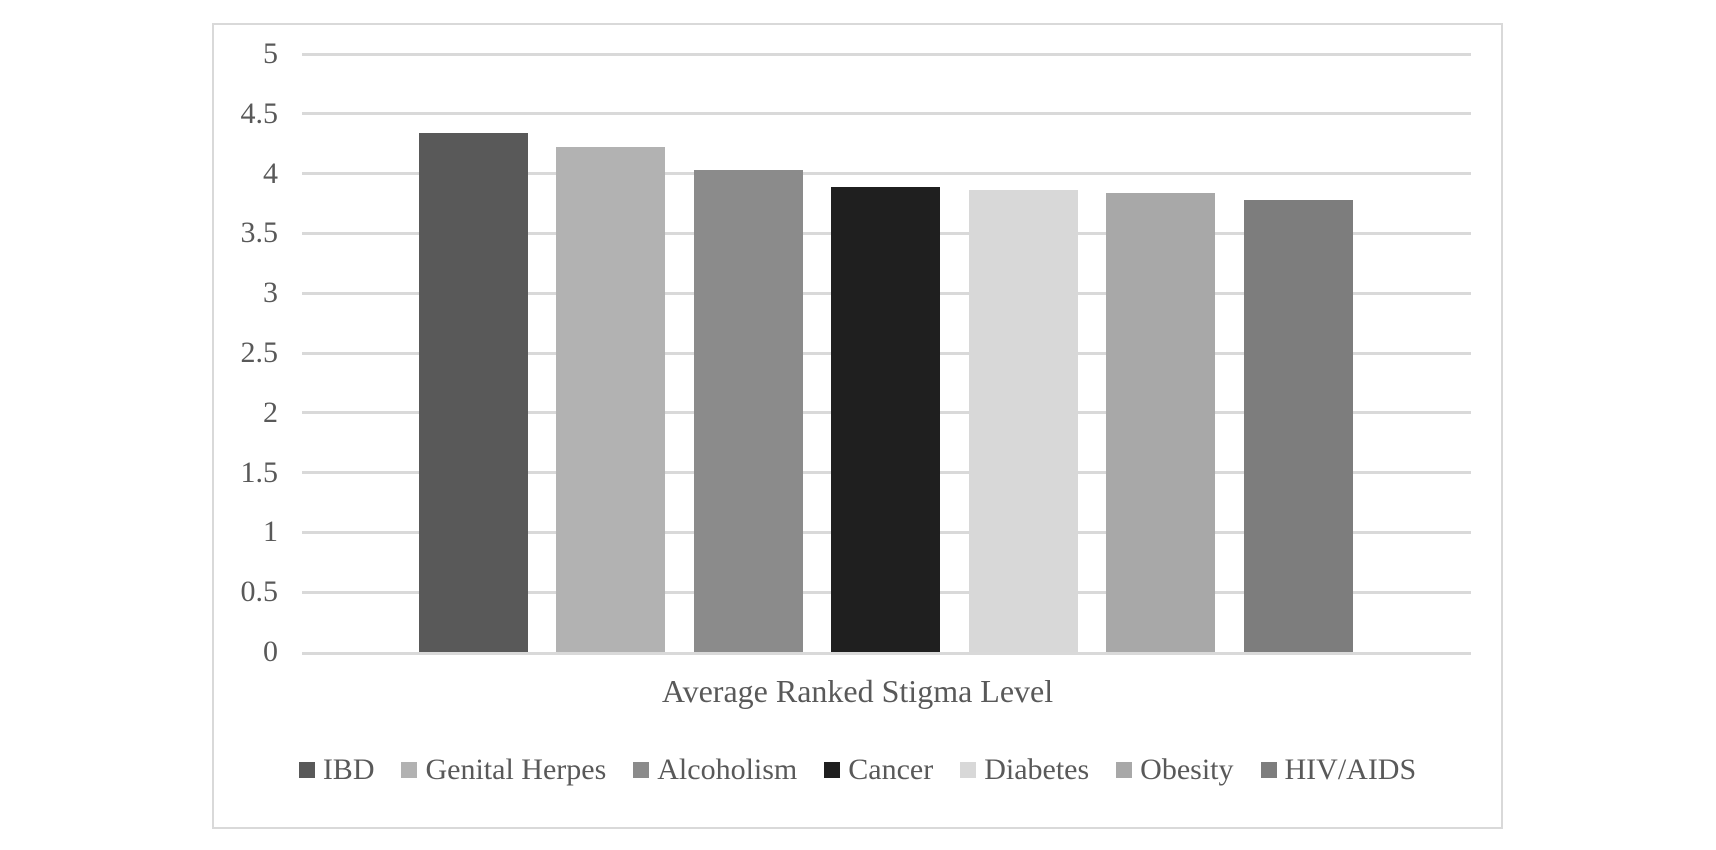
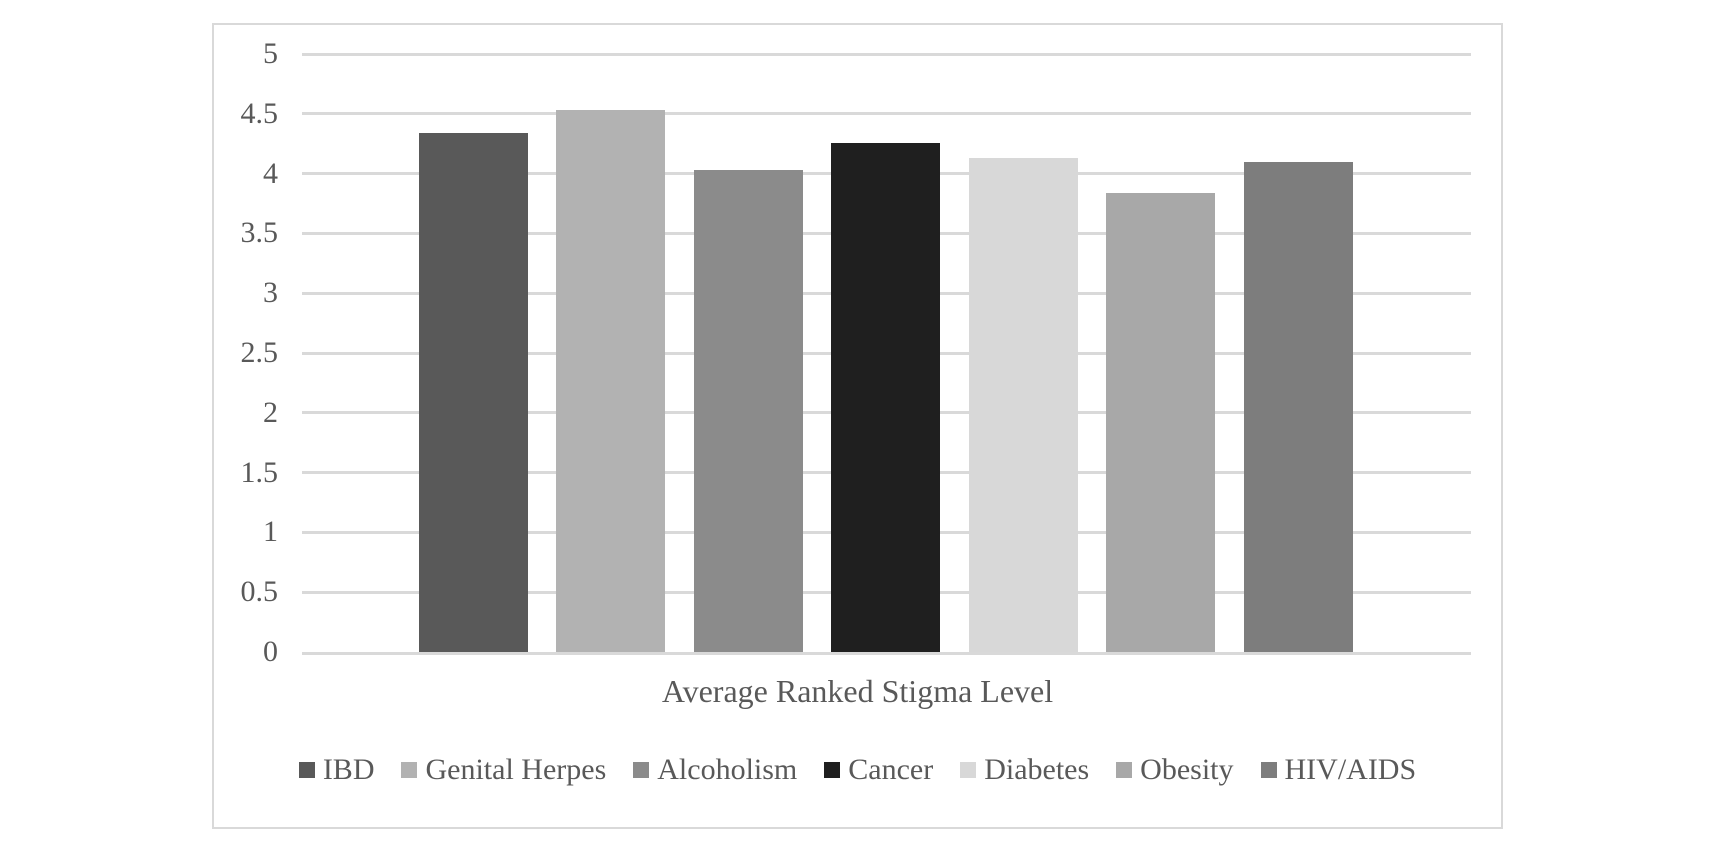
Genital Herpes: 4.22 -> 4.53
Cancer: 3.89 -> 4.26
Diabetes: 3.86 -> 4.13
HIV/AIDS: 3.78 -> 4.10
